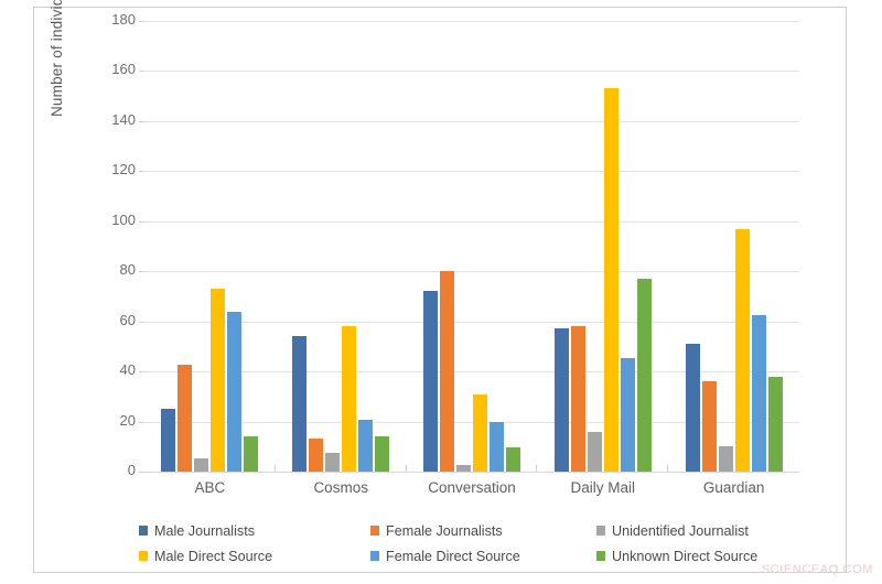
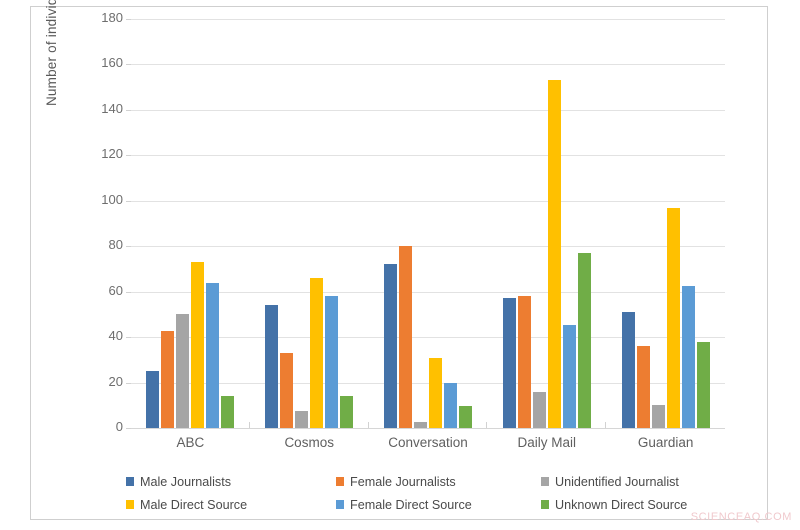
Unidentified Journalist/ABC: 6 -> 50
Female Journalists/Cosmos: 13 -> 33
Male Direct Source/Cosmos: 58 -> 66
Female Direct Source/Cosmos: 20 -> 58
